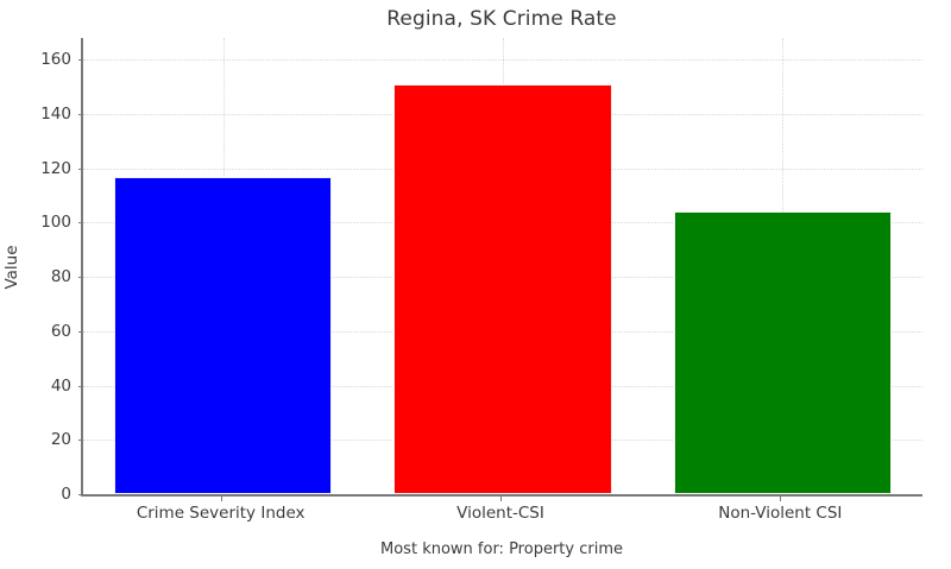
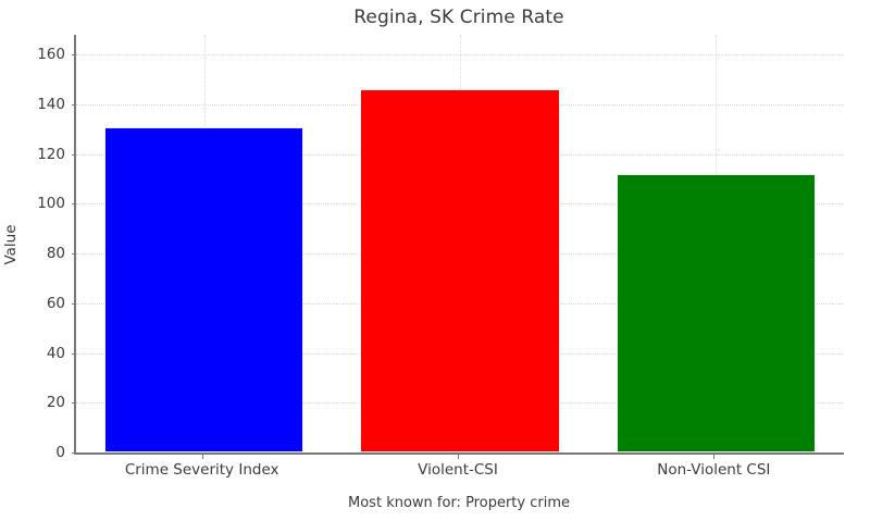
Crime Severity Index: 117 -> 131
Violent-CSI: 151 -> 146
Non-Violent CSI: 104 -> 112
